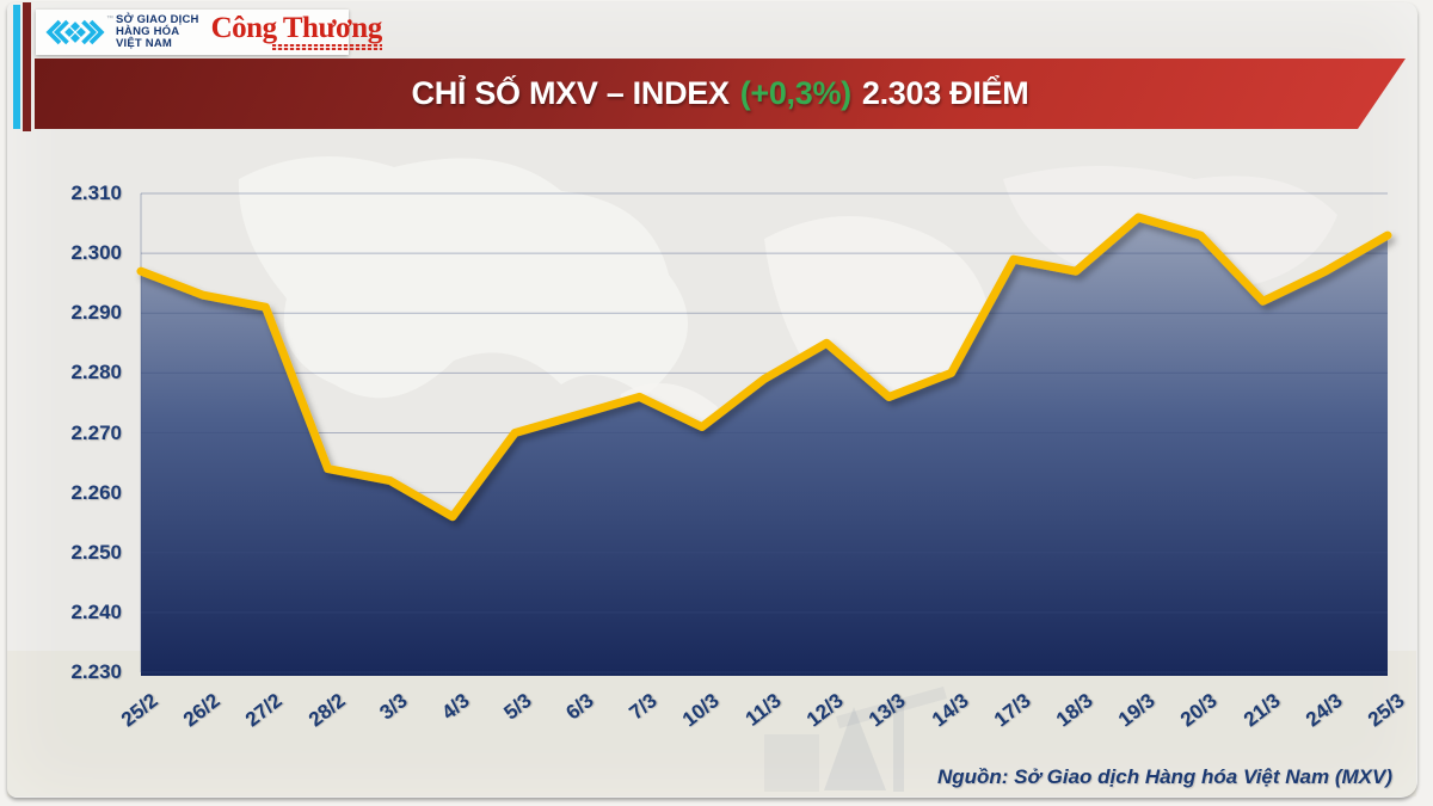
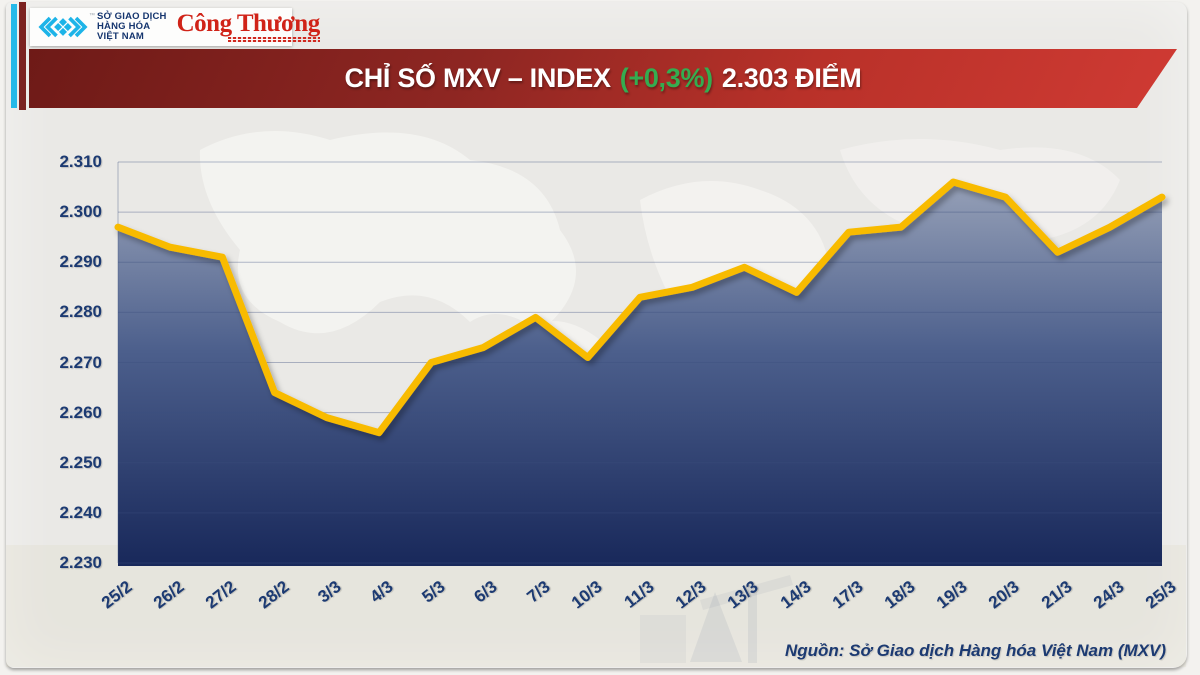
3/3: 2262 -> 2259
7/3: 2276 -> 2279
11/3: 2279 -> 2283
13/3: 2276 -> 2289
14/3: 2280 -> 2284
17/3: 2299 -> 2296
